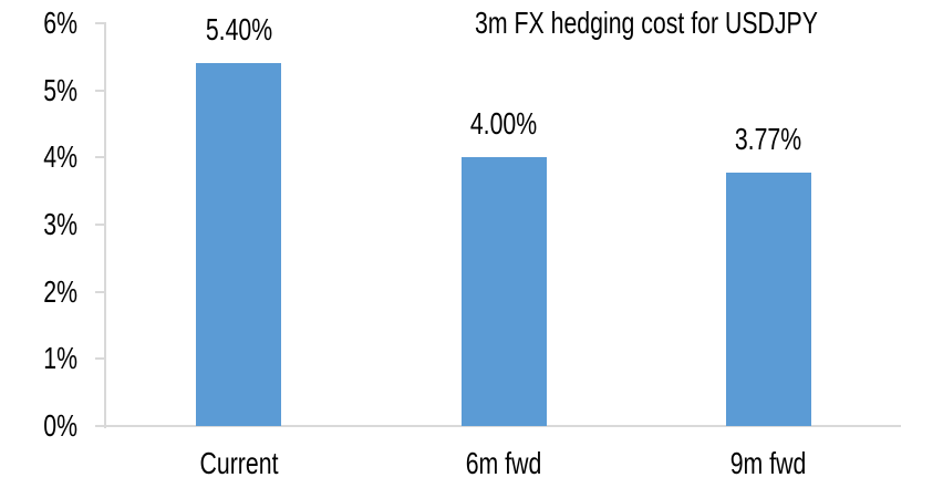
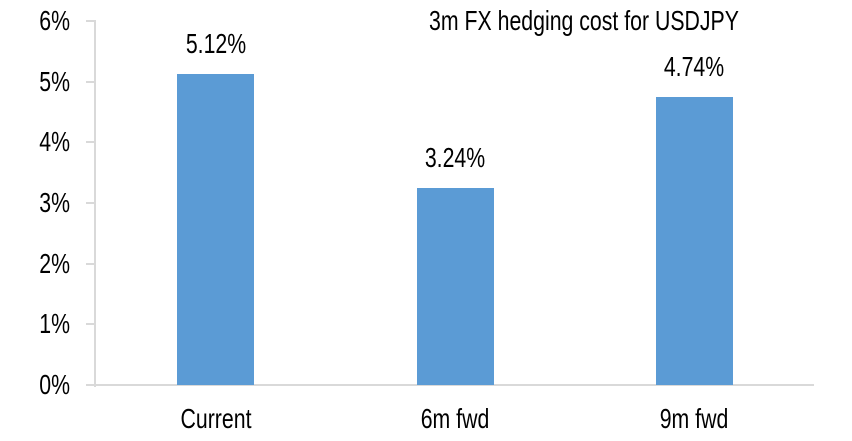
Current: 5.40% -> 5.12%
6m fwd: 4.00% -> 3.24%
9m fwd: 3.77% -> 4.74%
